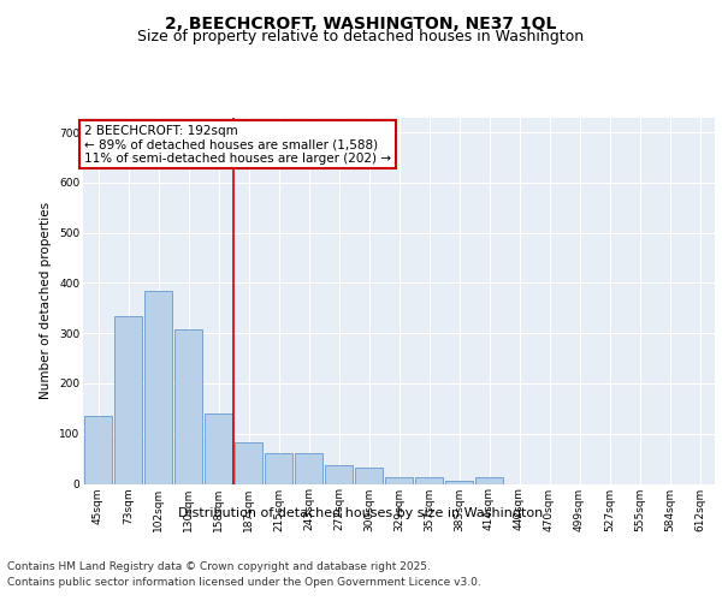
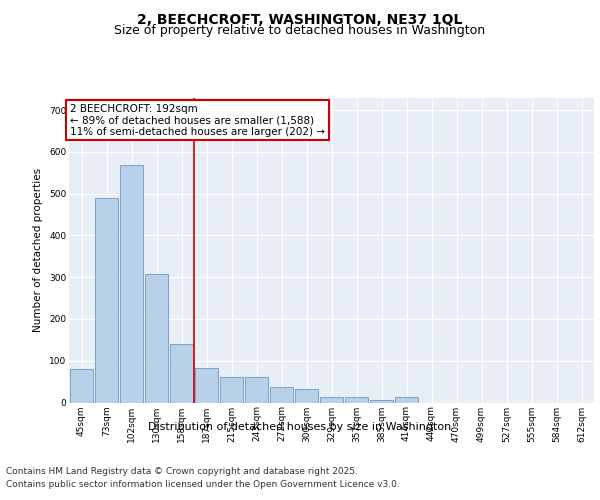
45sqm: 135 -> 80
73sqm: 335 -> 490
102sqm: 385 -> 568
